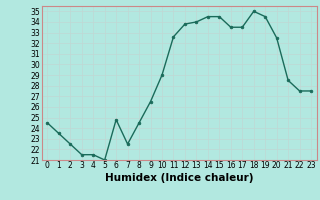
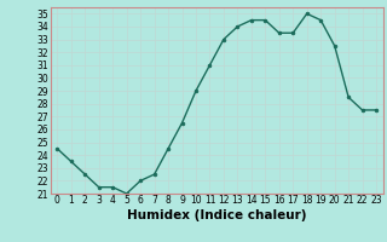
6: 24.8 -> 22.0
11: 32.6 -> 31.0
12: 33.8 -> 33.0
